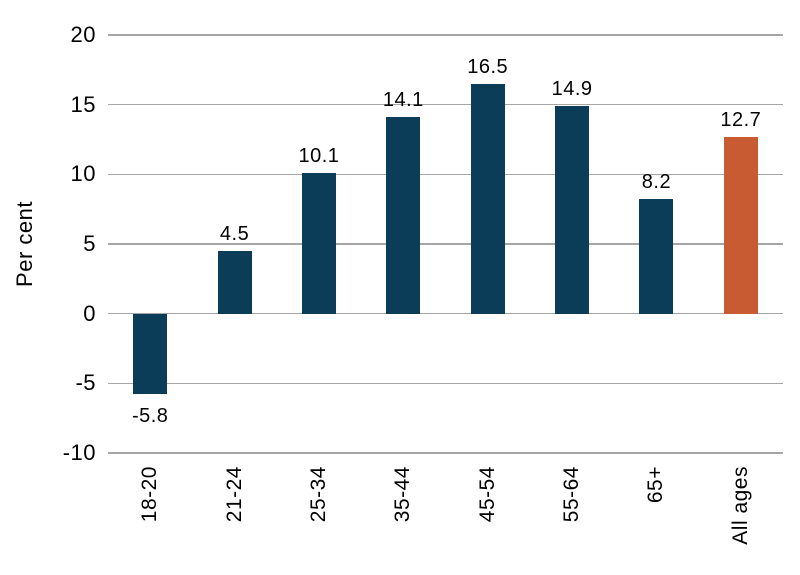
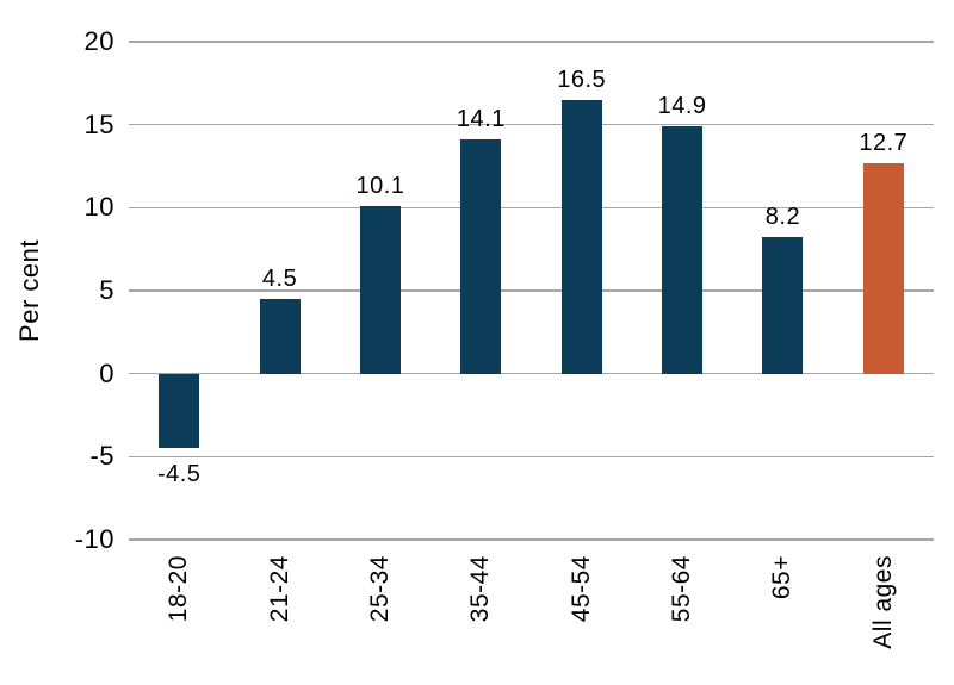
18-20: -5.8 -> -4.5
